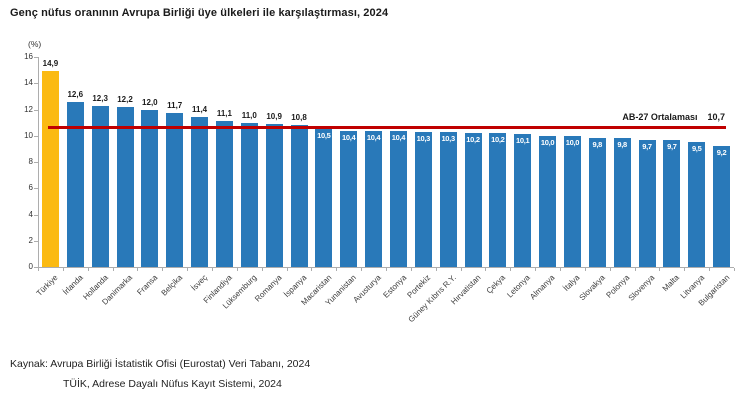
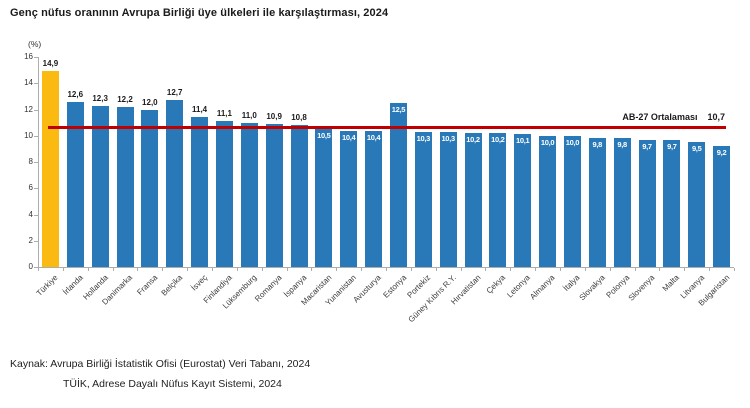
Belçika: 11,7 -> 12,7
Estonya: 10,4 -> 12,5
